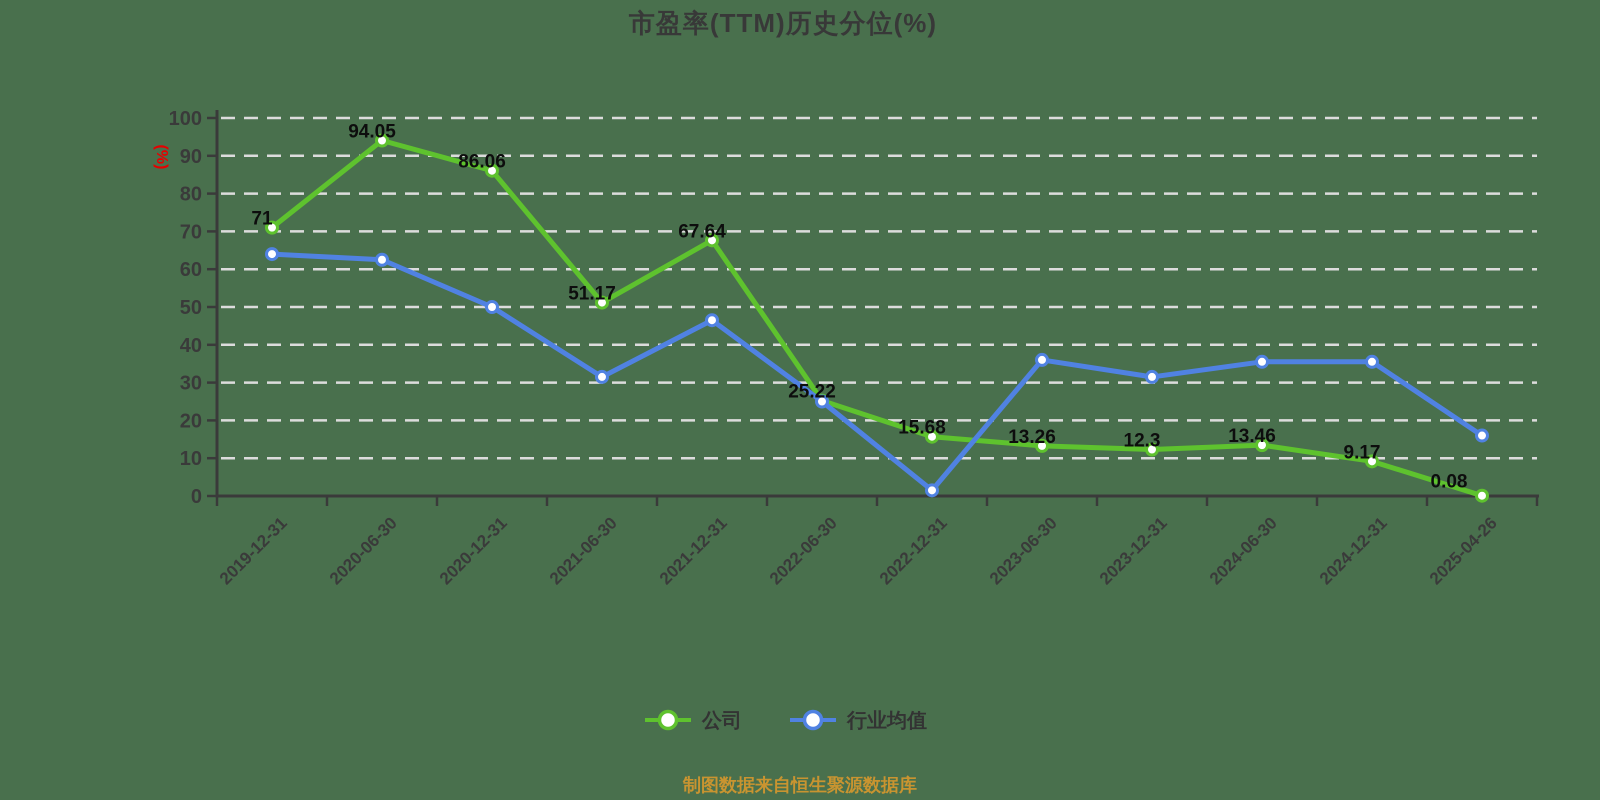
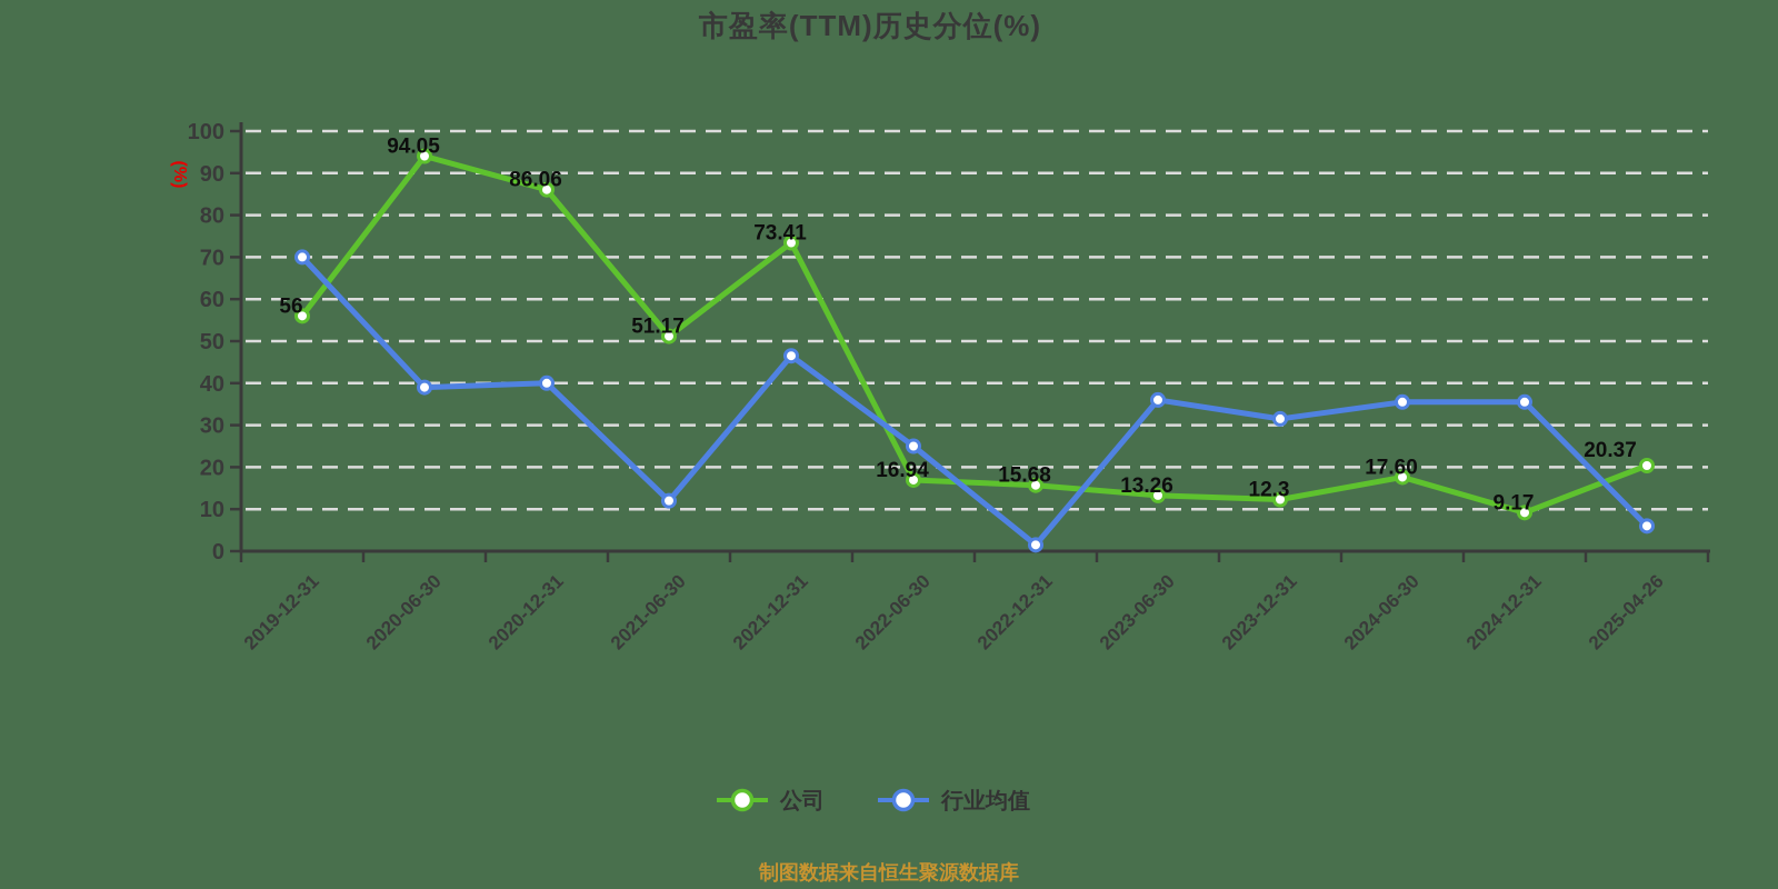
公司/2019-12-31: 71 -> 56
行业均值/2019-12-31: 64 -> 70
行业均值/2020-06-30: 62 -> 39
行业均值/2020-12-31: 50 -> 40
行业均值/2021-06-30: 32 -> 12
公司/2021-12-31: 67.64 -> 73.41
公司/2022-06-30: 25.22 -> 16.94
公司/2024-06-30: 13.46 -> 17.60
公司/2025-04-26: 0.08 -> 20.37
行业均值/2025-04-26: 16 -> 6
